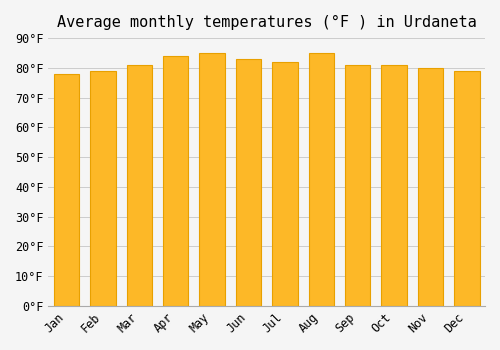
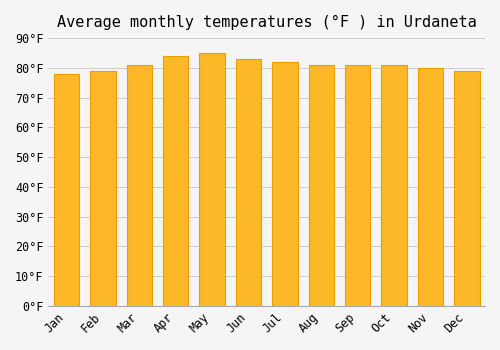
Aug: 85°F -> 81°F
